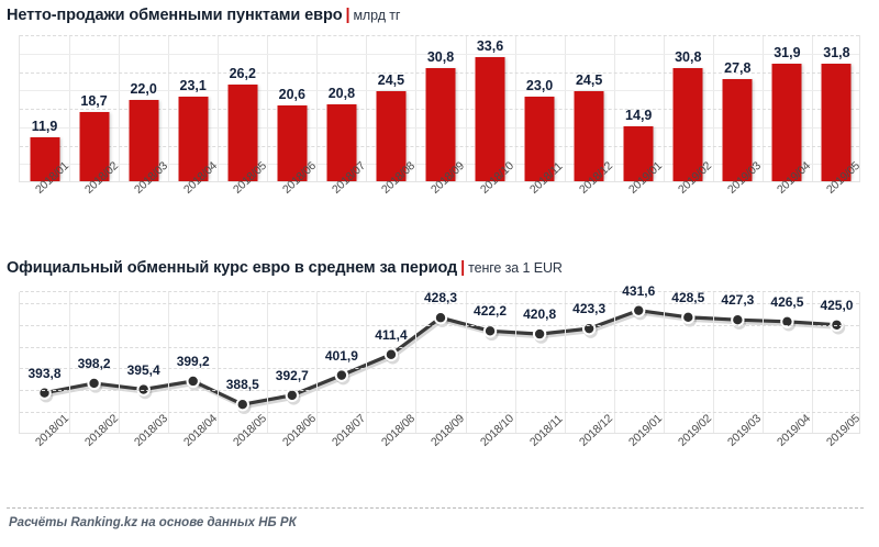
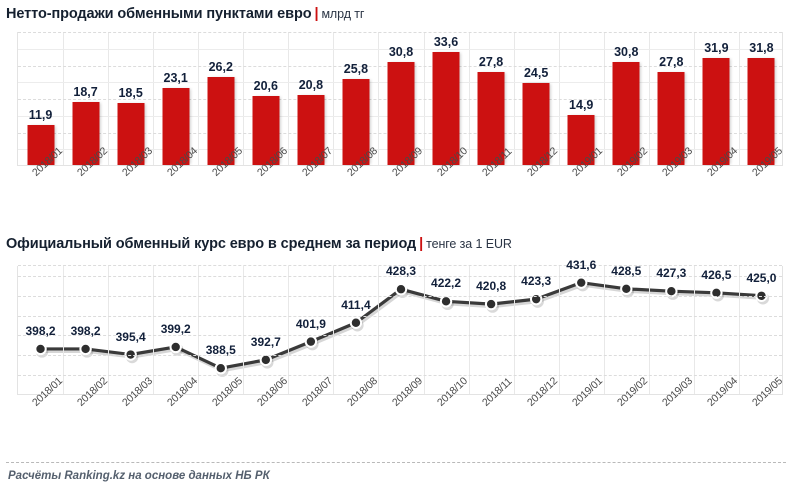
Нетто-продажи обменными пунктами евро/2018/03: 22,0 -> 18,5
Нетто-продажи обменными пунктами евро/2018/08: 24,5 -> 25,8
Нетто-продажи обменными пунктами евро/2018/11: 23,0 -> 27,8
Официальный обменный курс евро в среднем за период/2018/01: 393,8 -> 398,2
